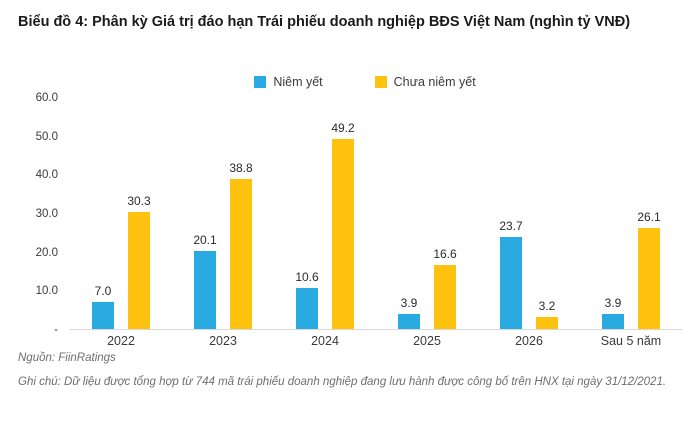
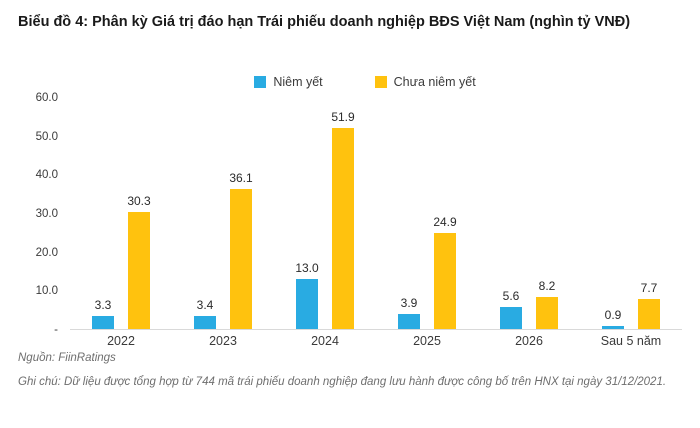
Niêm yết/2022: 7.0 -> 3.3
Niêm yết/2023: 20.1 -> 3.4
Chưa niêm yết/2023: 38.8 -> 36.1
Niêm yết/2024: 10.6 -> 13.0
Chưa niêm yết/2024: 49.2 -> 51.9
Chưa niêm yết/2025: 16.6 -> 24.9
Niêm yết/2026: 23.7 -> 5.6
Chưa niêm yết/2026: 3.2 -> 8.2
Niêm yết/Sau 5 năm: 3.9 -> 0.9
Chưa niêm yết/Sau 5 năm: 26.1 -> 7.7
